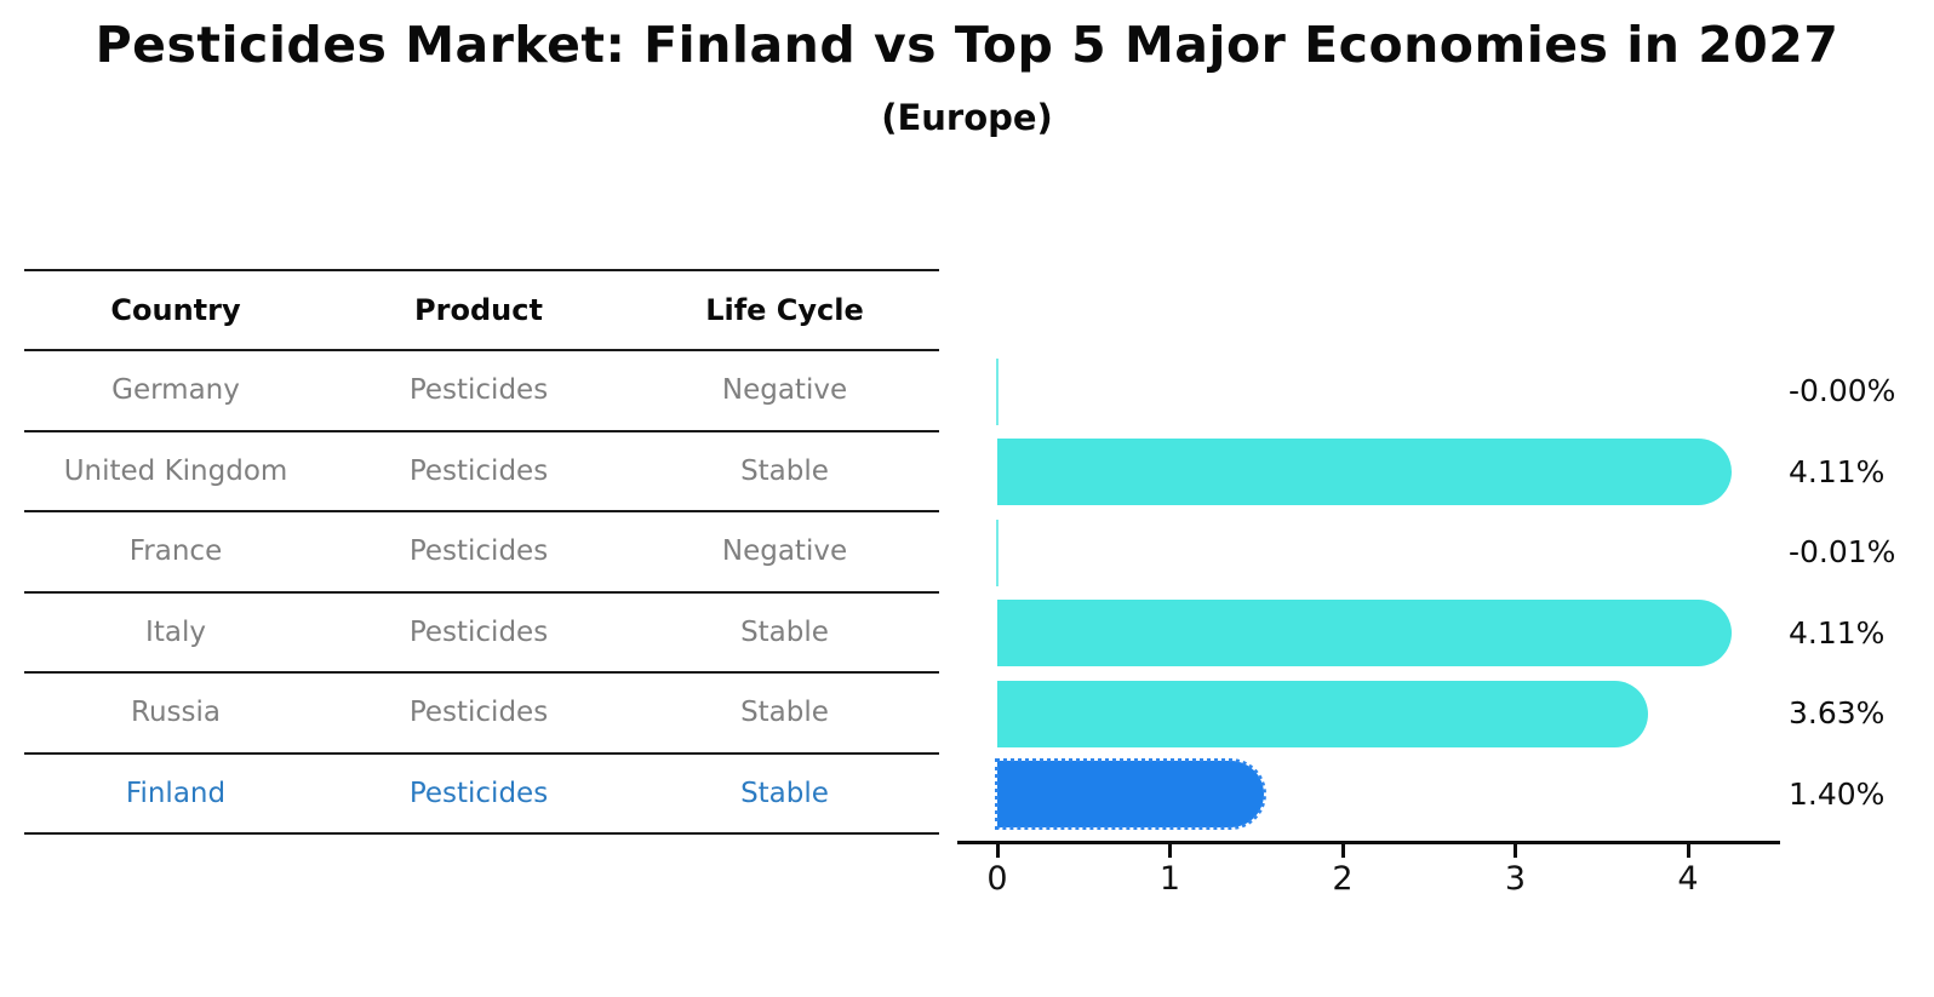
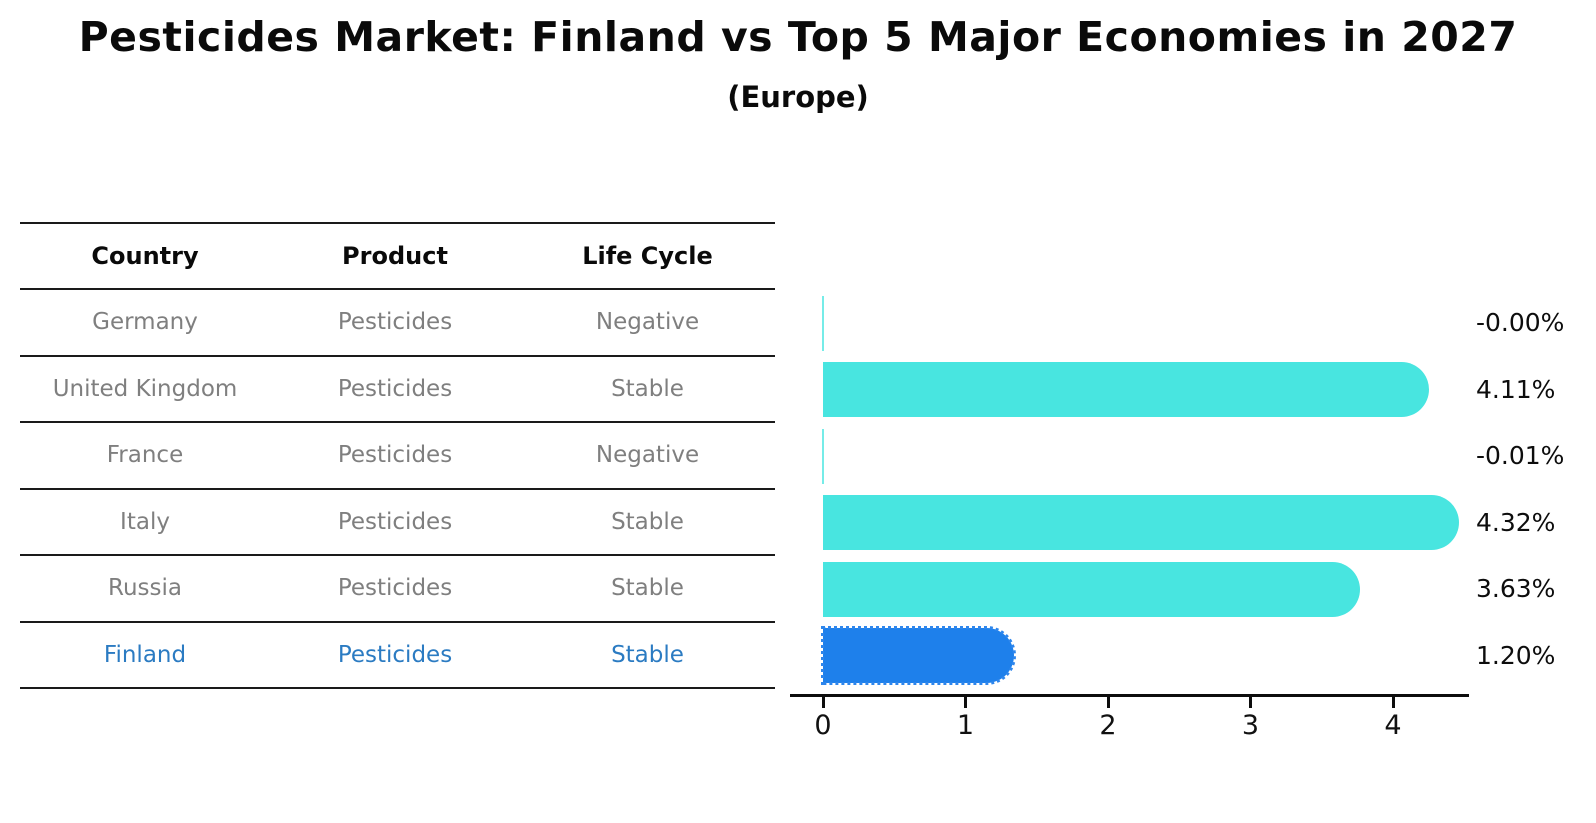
Italy: 4.11% -> 4.32%
Finland: 1.40% -> 1.20%
